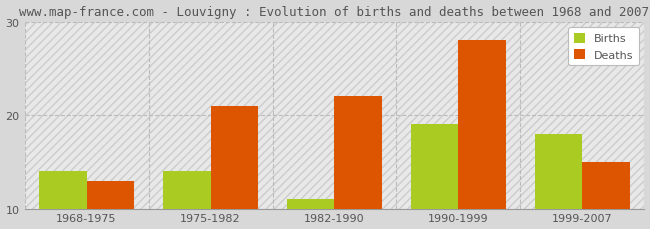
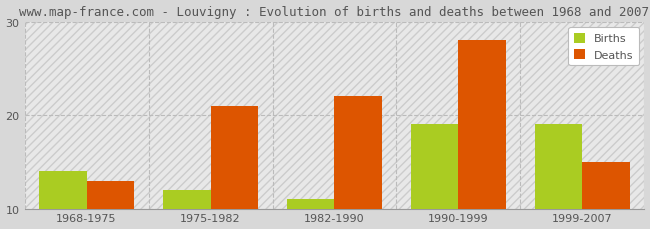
Births/1975-1982: 14 -> 12
Births/1999-2007: 18 -> 19
